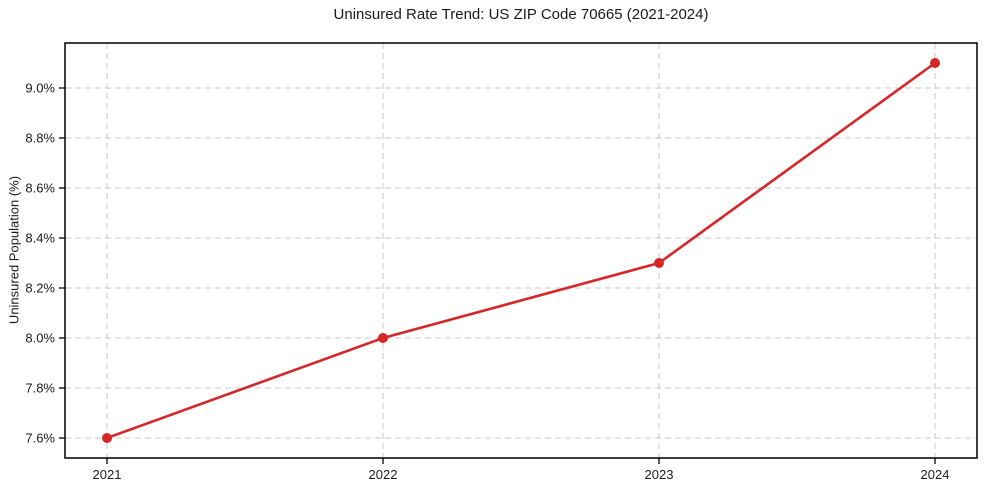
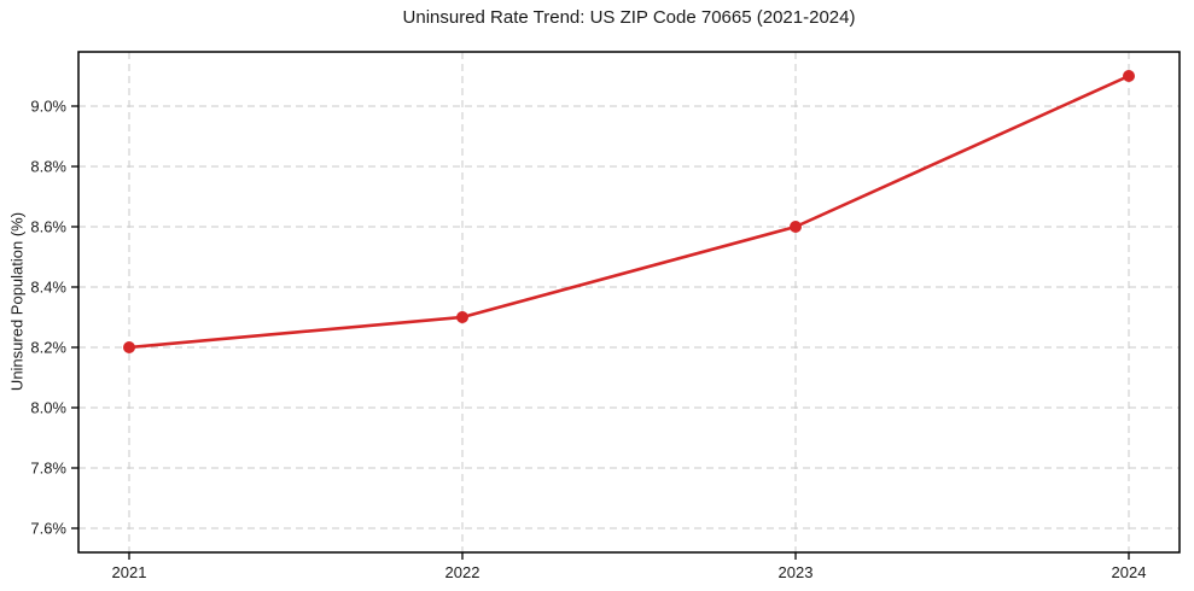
2021: 7.6% -> 8.2%
2022: 8.0% -> 8.3%
2023: 8.3% -> 8.6%
